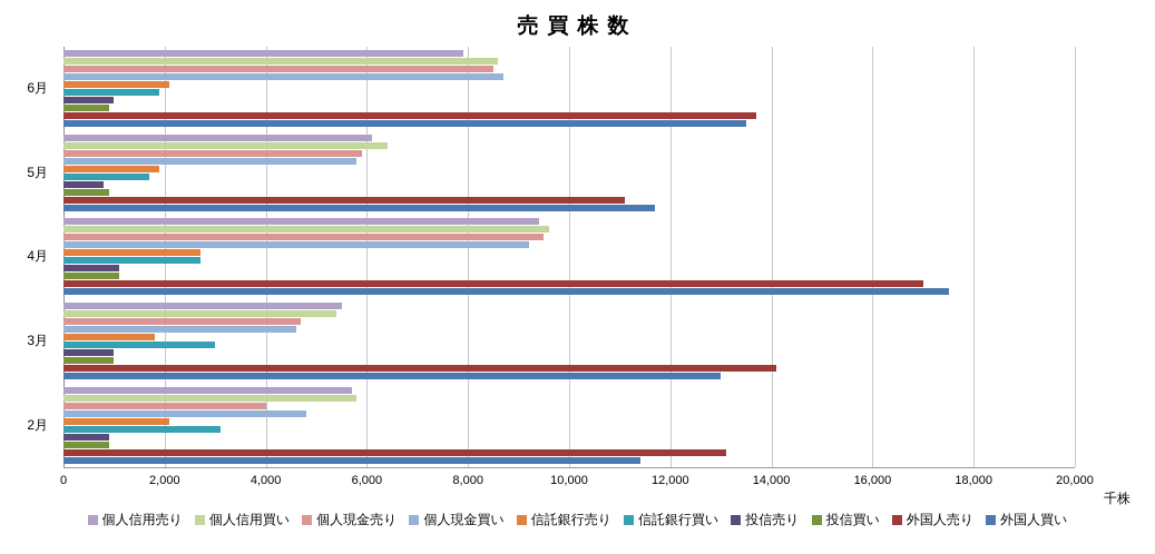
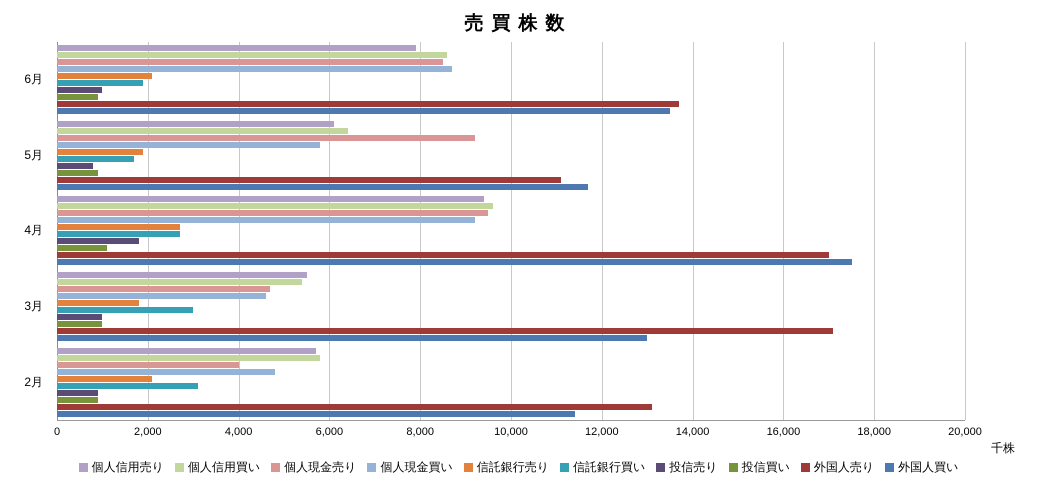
個人現金売り/5月: 5900 -> 9200
投信売り/4月: 1100 -> 1800
外国人売り/3月: 14100 -> 17100
